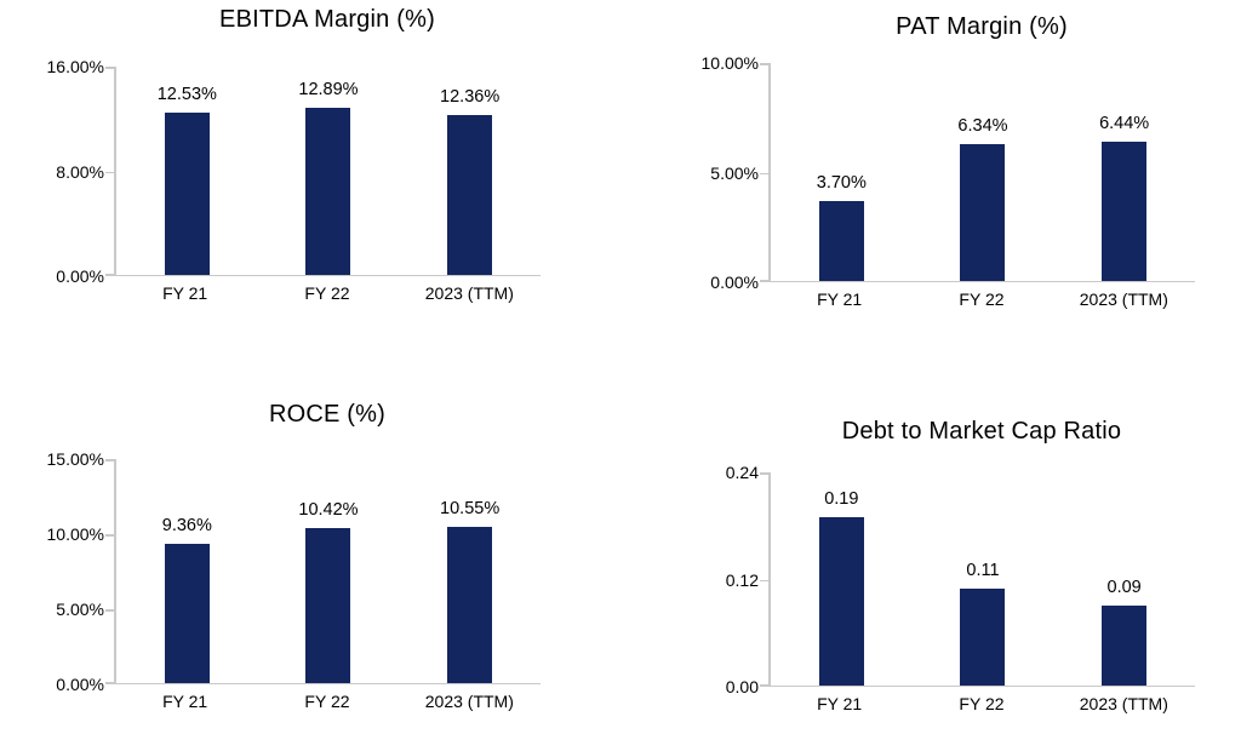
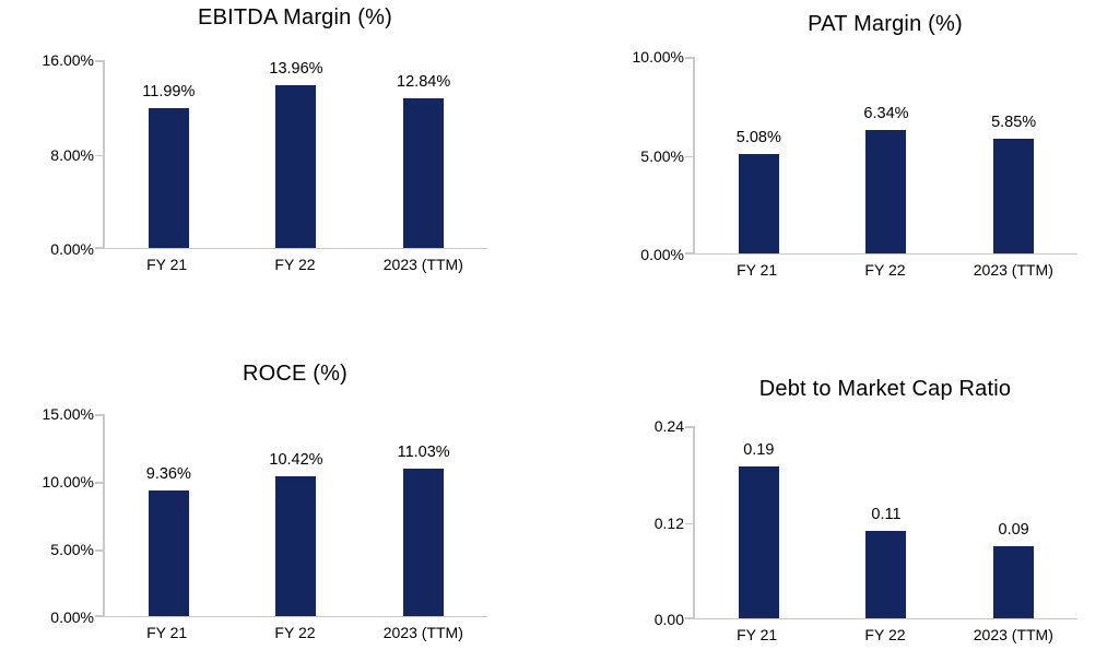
EBITDA Margin (%)/FY 21: 12.53% -> 11.99%
EBITDA Margin (%)/FY 22: 12.89% -> 13.96%
EBITDA Margin (%)/2023 (TTM): 12.36% -> 12.84%
PAT Margin (%)/FY 21: 3.70% -> 5.08%
PAT Margin (%)/2023 (TTM): 6.44% -> 5.85%
ROCE (%)/2023 (TTM): 10.55% -> 11.03%
